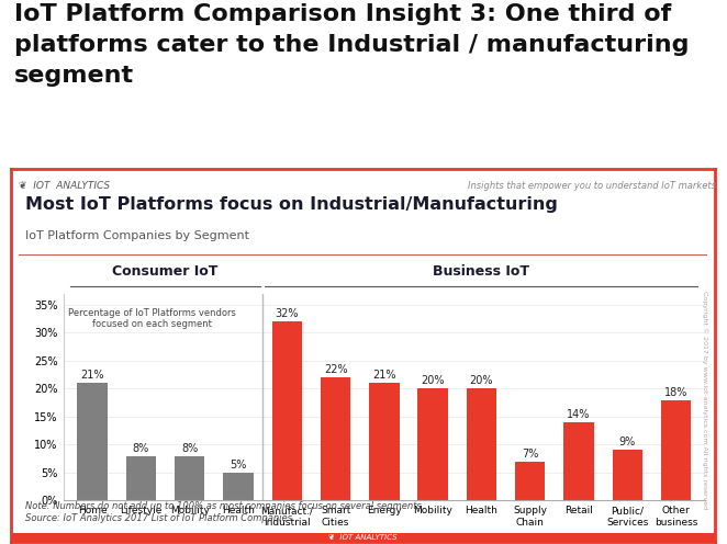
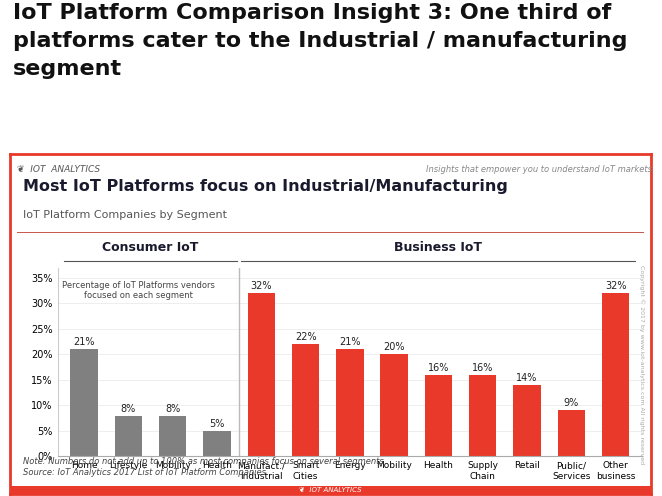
Health: 20% -> 16%
Supply Chain: 7% -> 16%
Other business: 18% -> 32%
